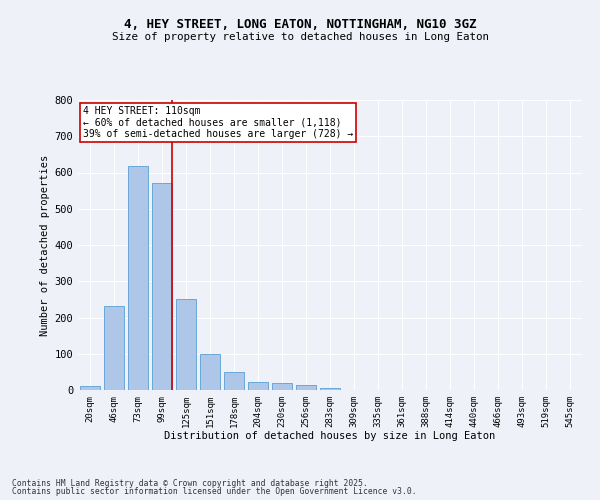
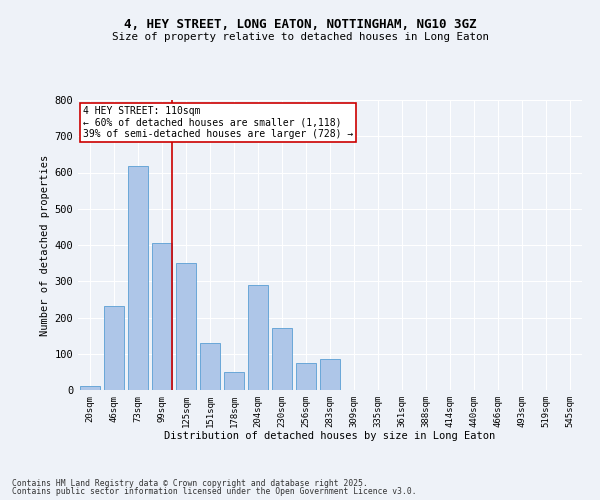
99sqm: 570 -> 405
125sqm: 250 -> 350
151sqm: 100 -> 130
204sqm: 22 -> 290
230sqm: 20 -> 170
256sqm: 15 -> 75
283sqm: 5 -> 85
